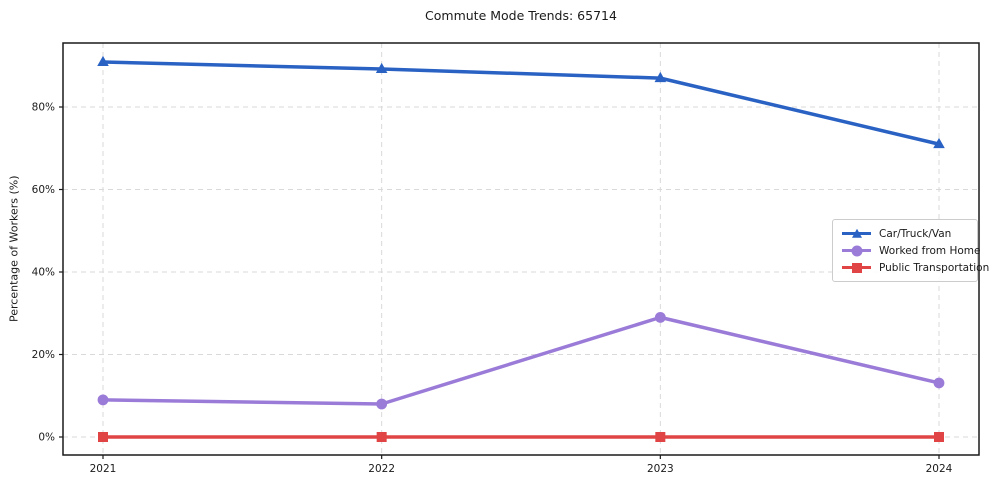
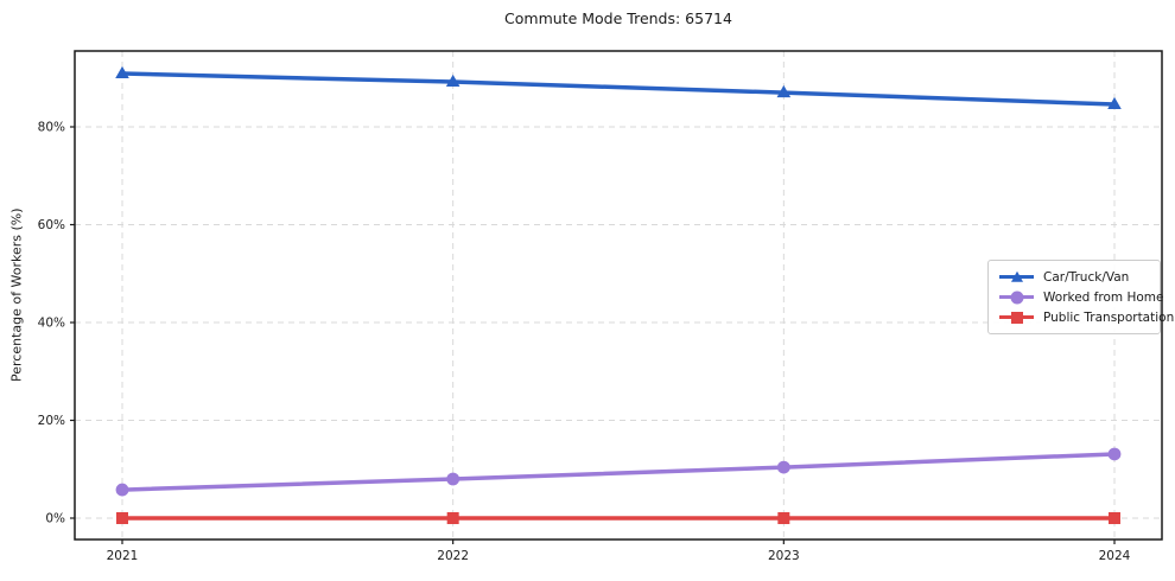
Worked from Home/2021: 9% -> 6%
Worked from Home/2023: 29% -> 10%
Car/Truck/Van/2024: 71% -> 85%
